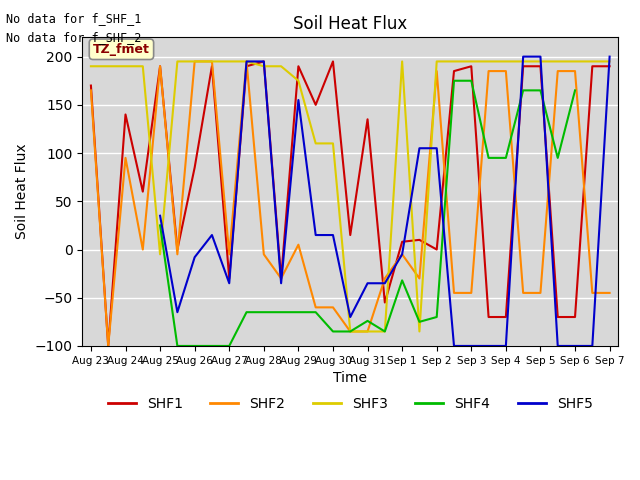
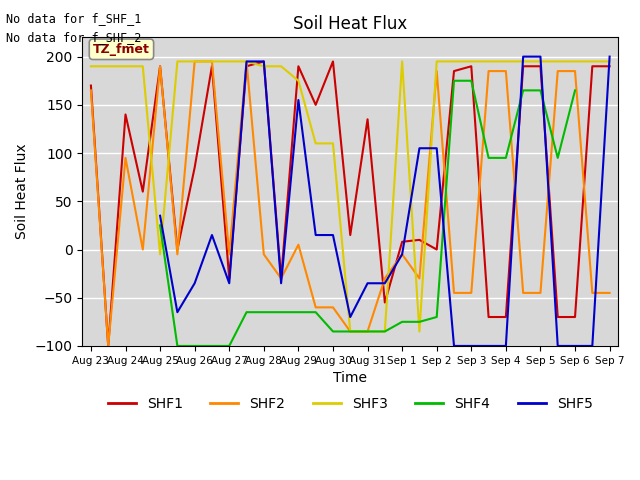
SHF5/Aug 26: -8 -> -35
SHF4/Aug 31: -74 -> -85
SHF4/Sep 1: -32 -> -75
